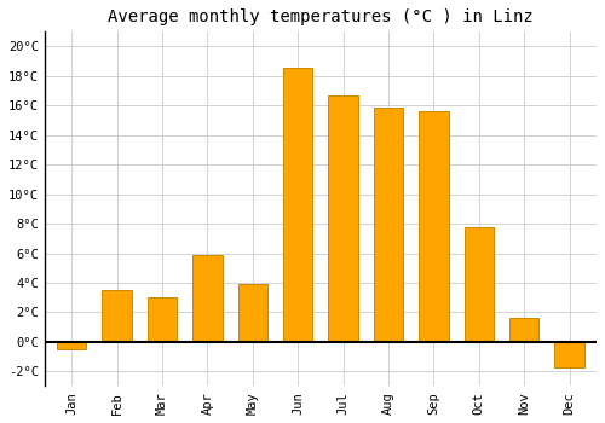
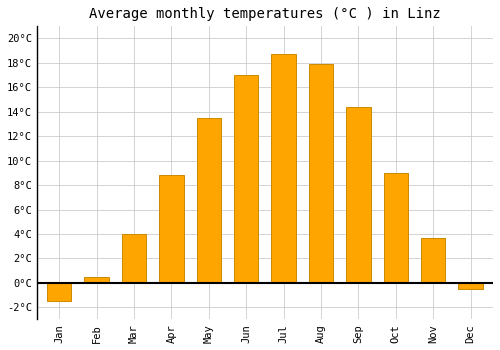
Jan: -0.5°C -> -1.5°C
Feb: 3.5°C -> 0.5°C
Mar: 3.0°C -> 4.0°C
Apr: 5.9°C -> 8.8°C
May: 3.9°C -> 13.5°C
Jun: 18.6°C -> 17.0°C
Jul: 16.7°C -> 18.7°C
Aug: 15.9°C -> 17.9°C
Sep: 15.6°C -> 14.4°C
Oct: 7.8°C -> 9.0°C
Nov: 1.6°C -> 3.7°C
Dec: -1.7°C -> -0.5°C
